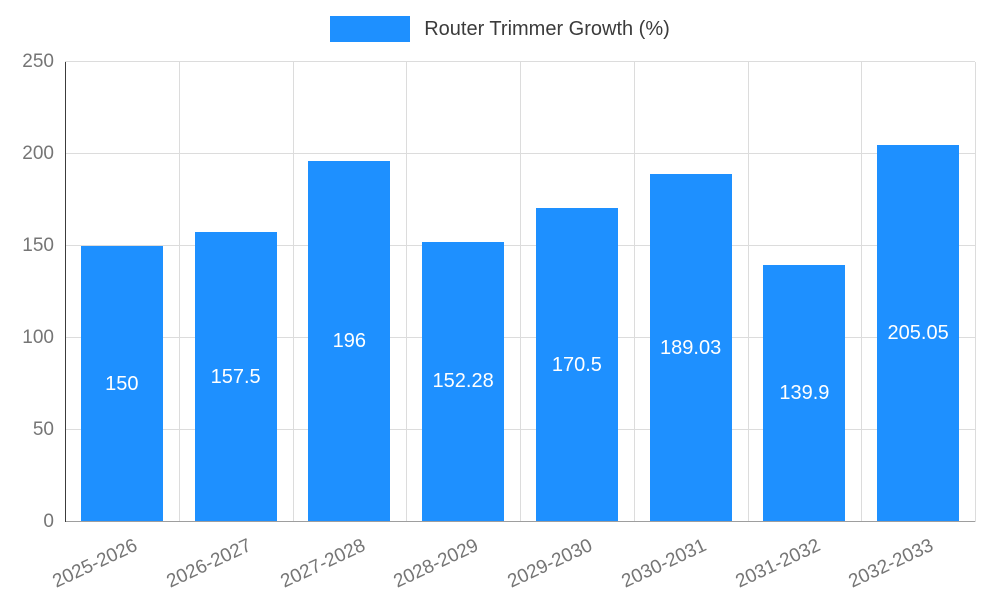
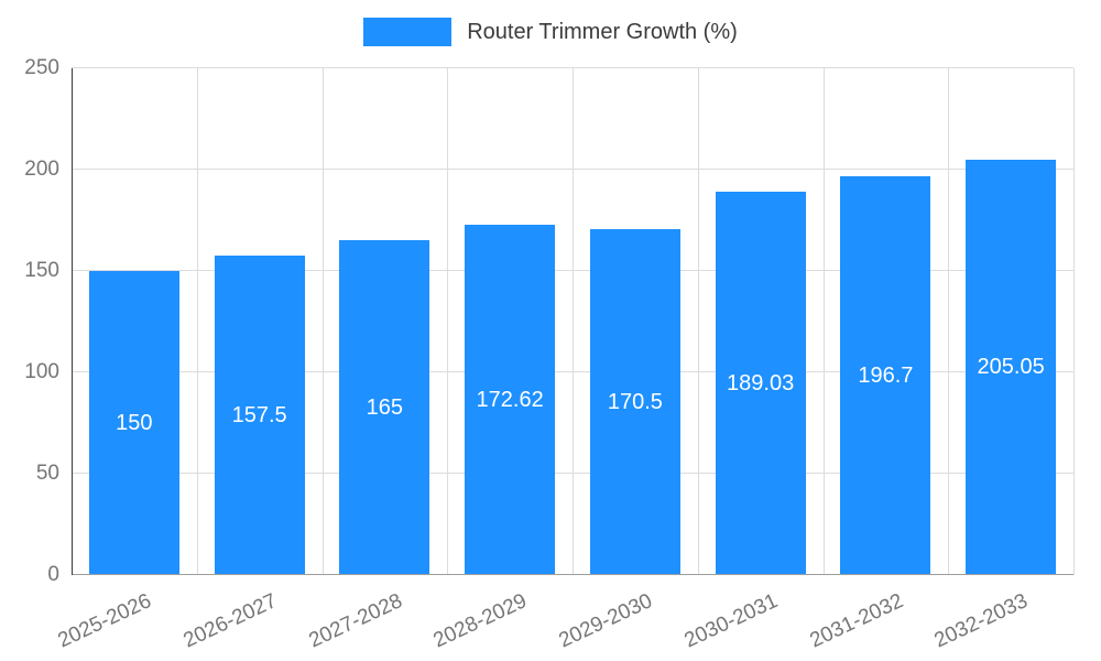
2027-2028: 196 -> 165
2028-2029: 152.28 -> 172.62
2031-2032: 139.9 -> 196.7
